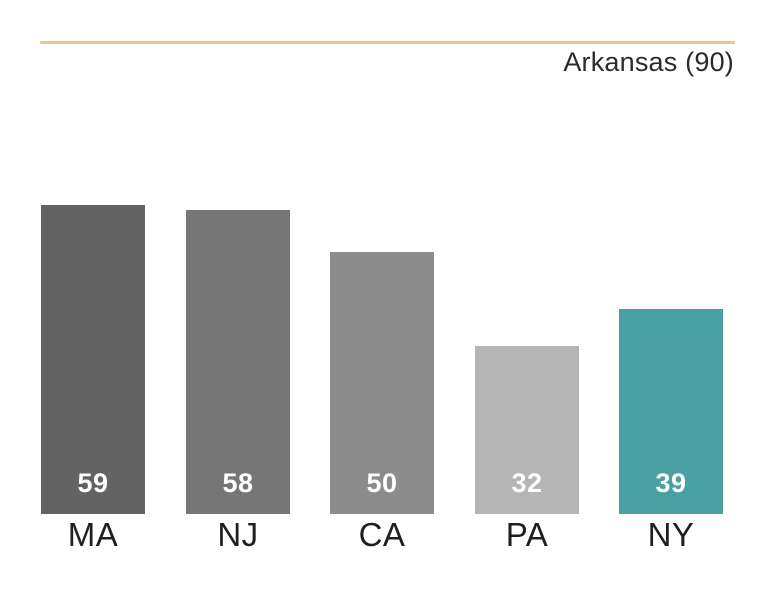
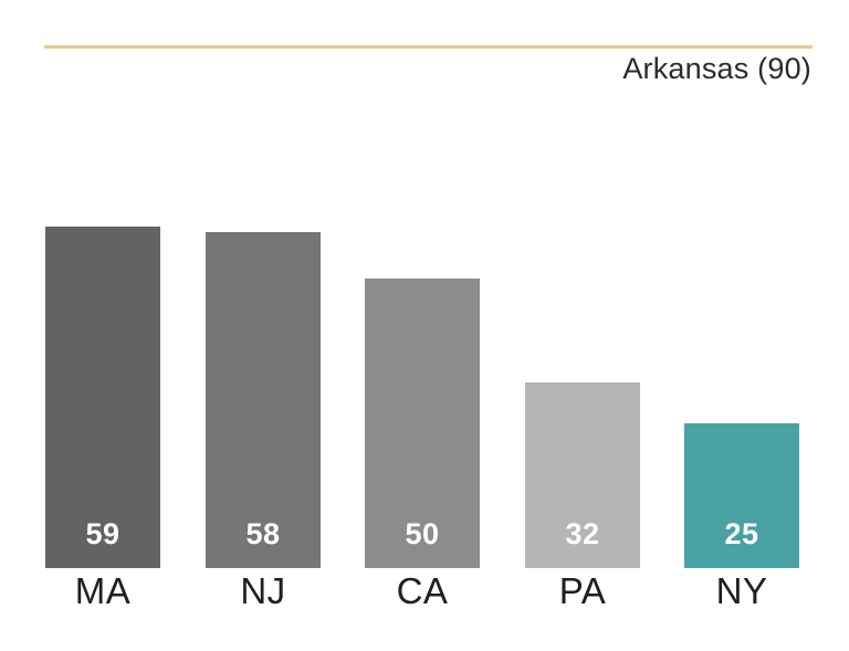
NY: 39 -> 25
